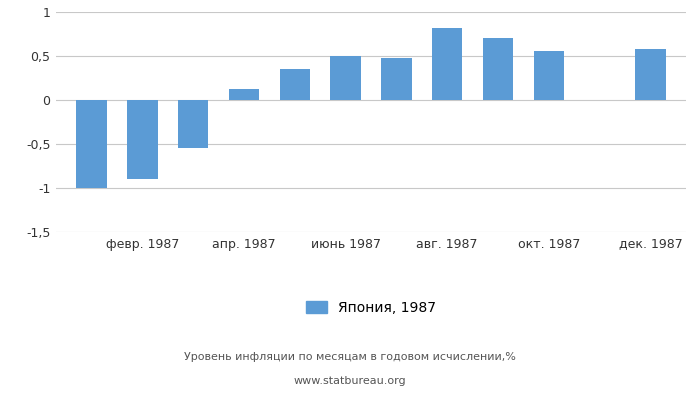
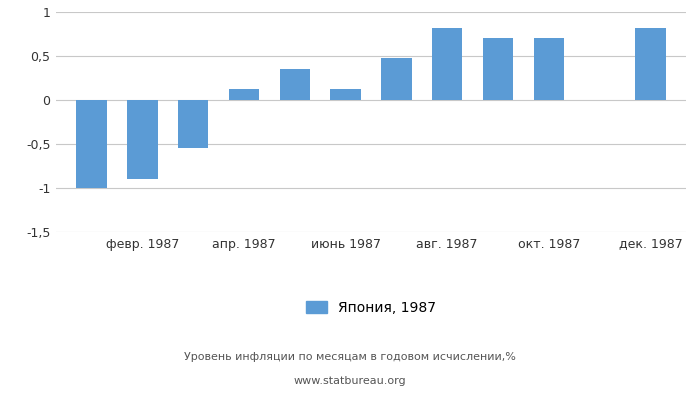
июнь 1987: 0,50 -> 0,13
окт. 1987: 0,56 -> 0,70
дек. 1987: 0,58 -> 0,82
